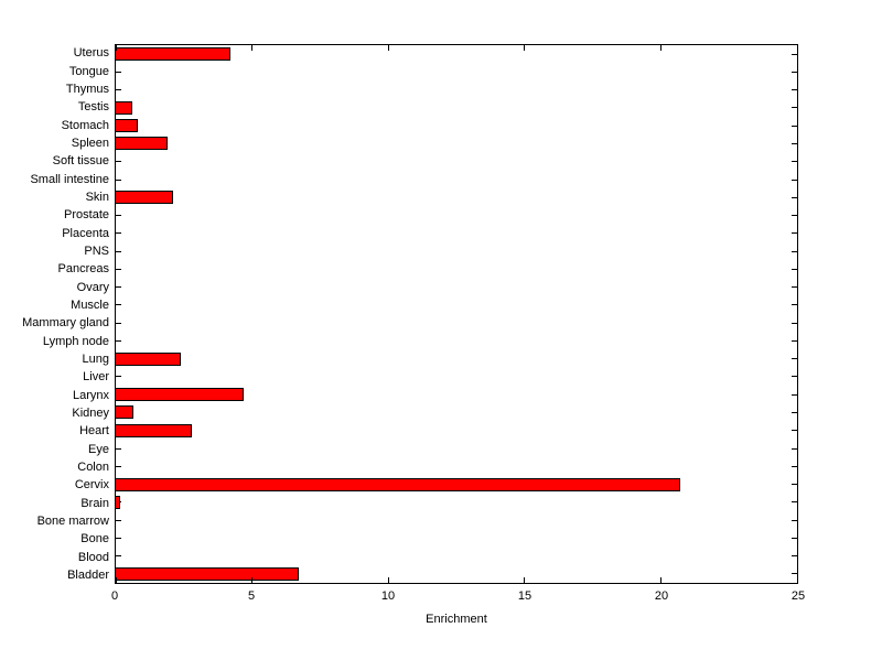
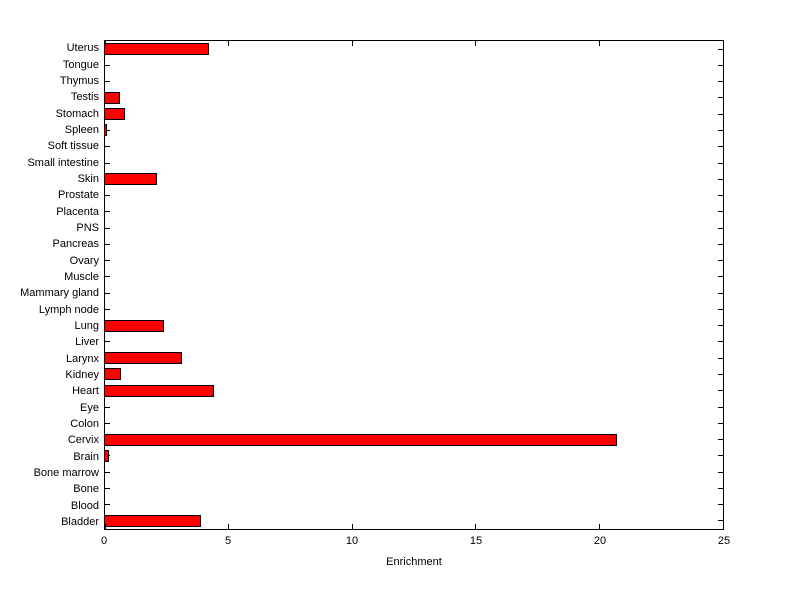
Spleen: 1.9 -> 0.1
Larynx: 4.7 -> 3.1
Heart: 2.8 -> 4.4
Bladder: 6.7 -> 3.9
